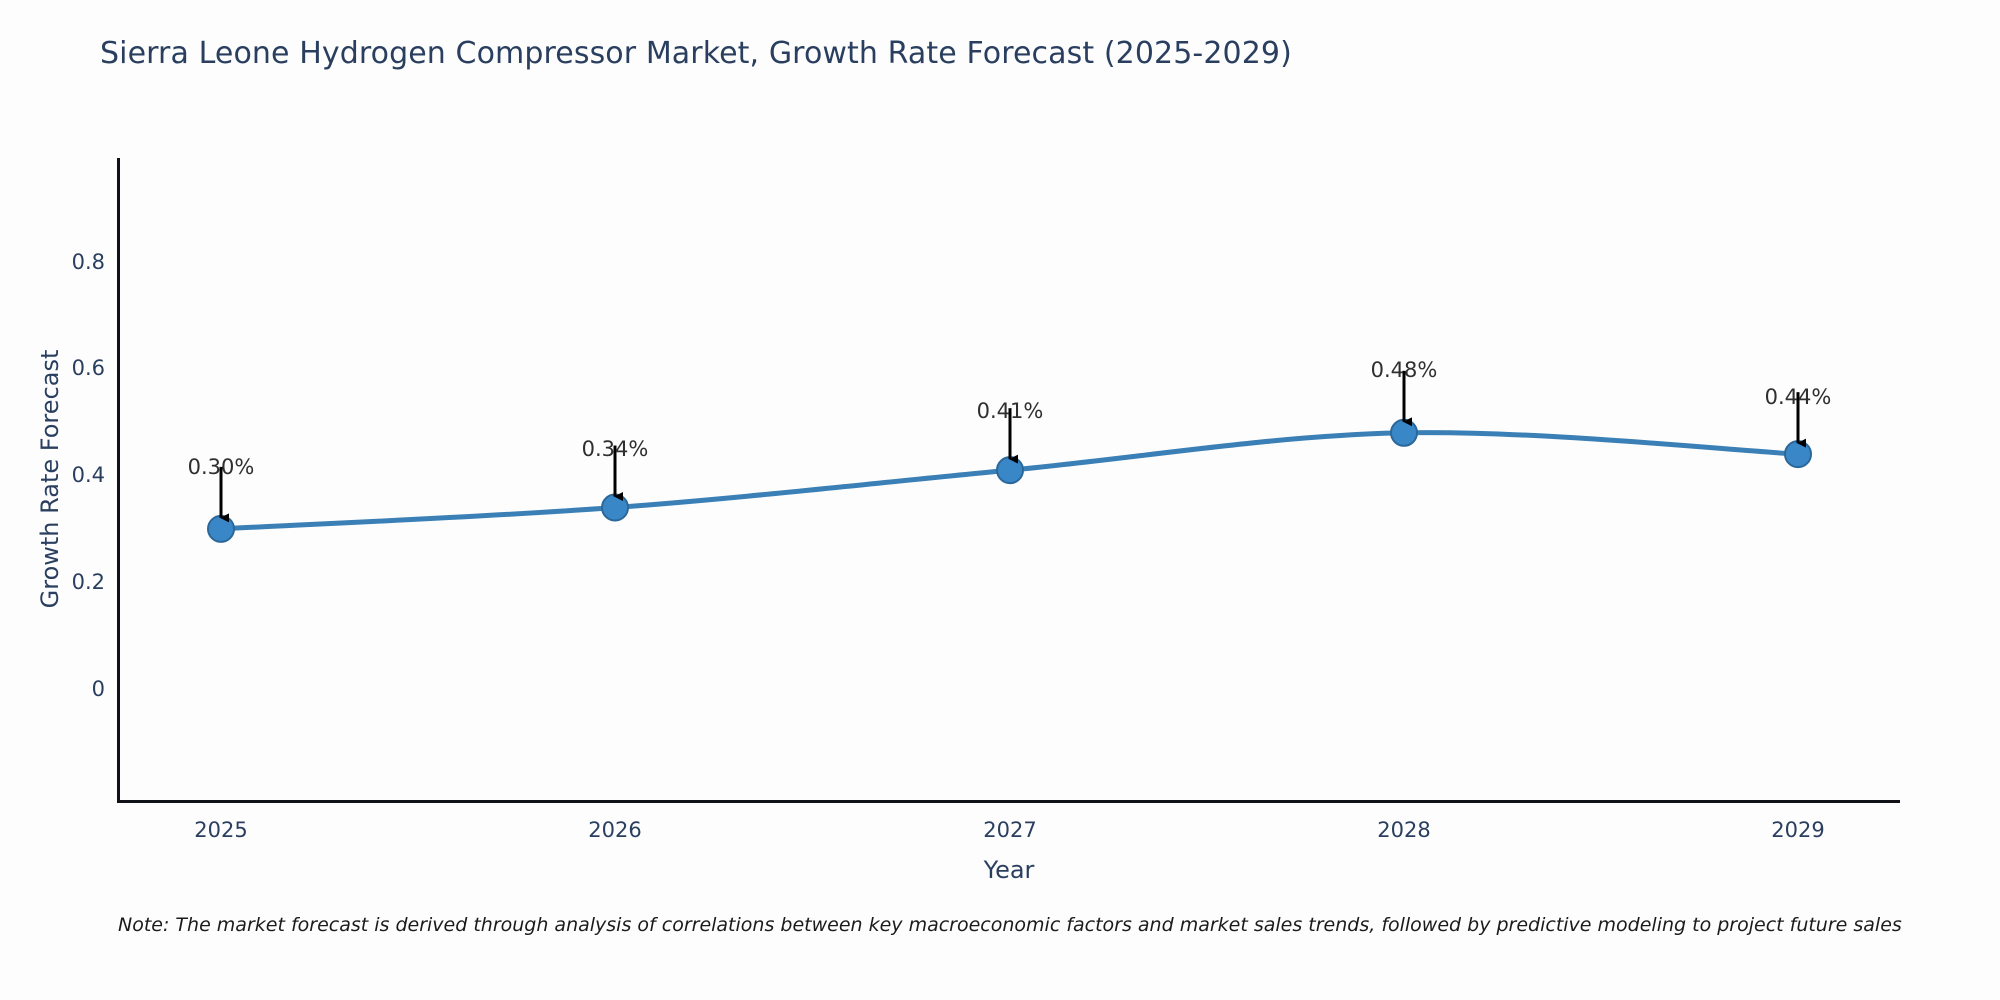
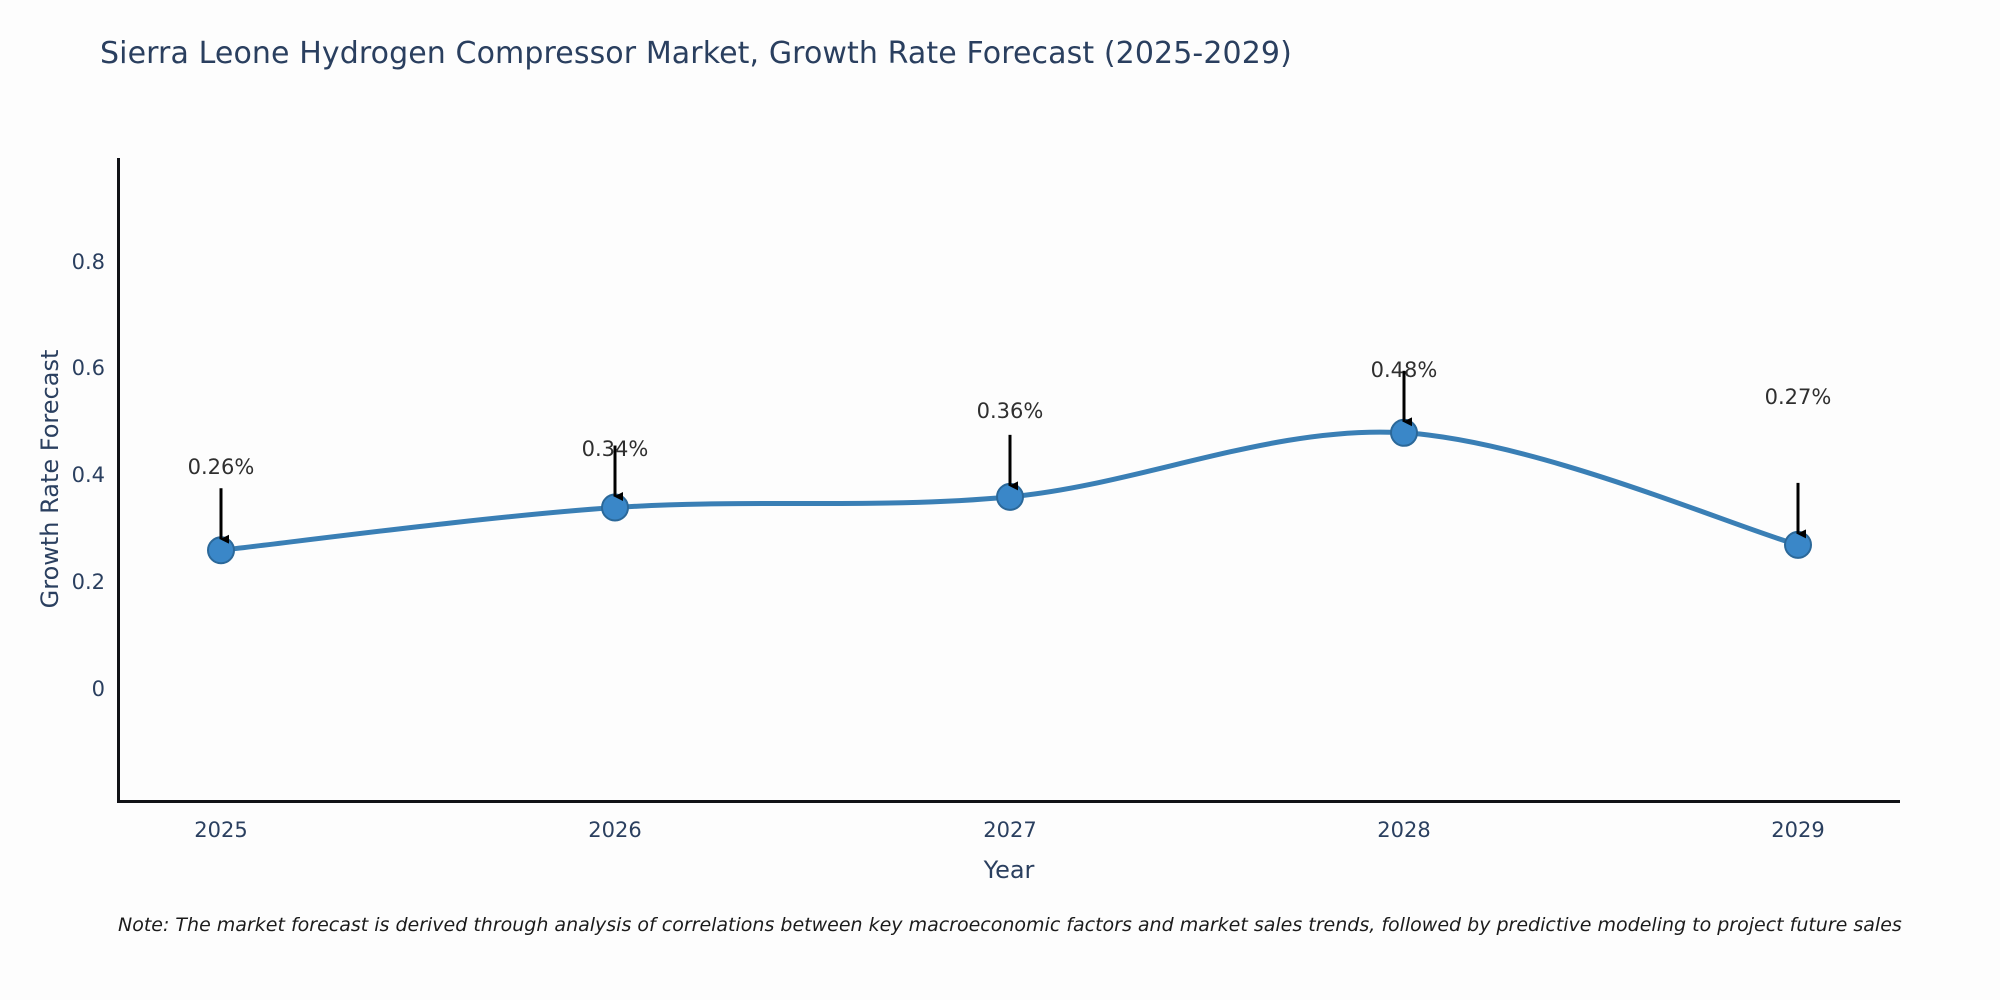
2025: 0.30% -> 0.26%
2027: 0.41% -> 0.36%
2029: 0.44% -> 0.27%
